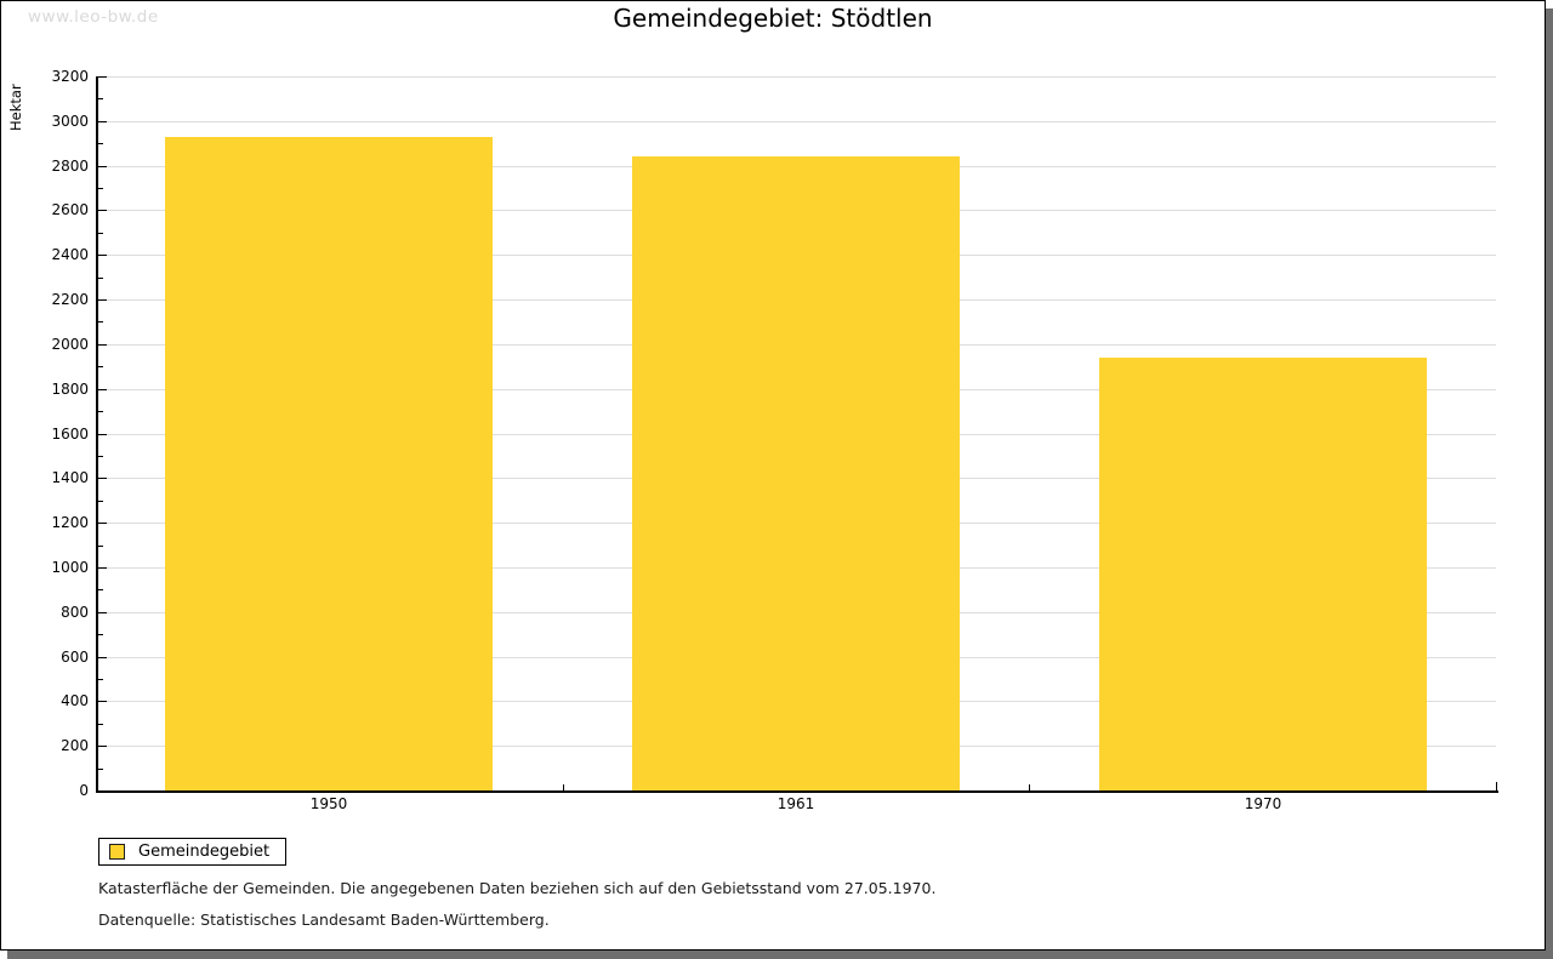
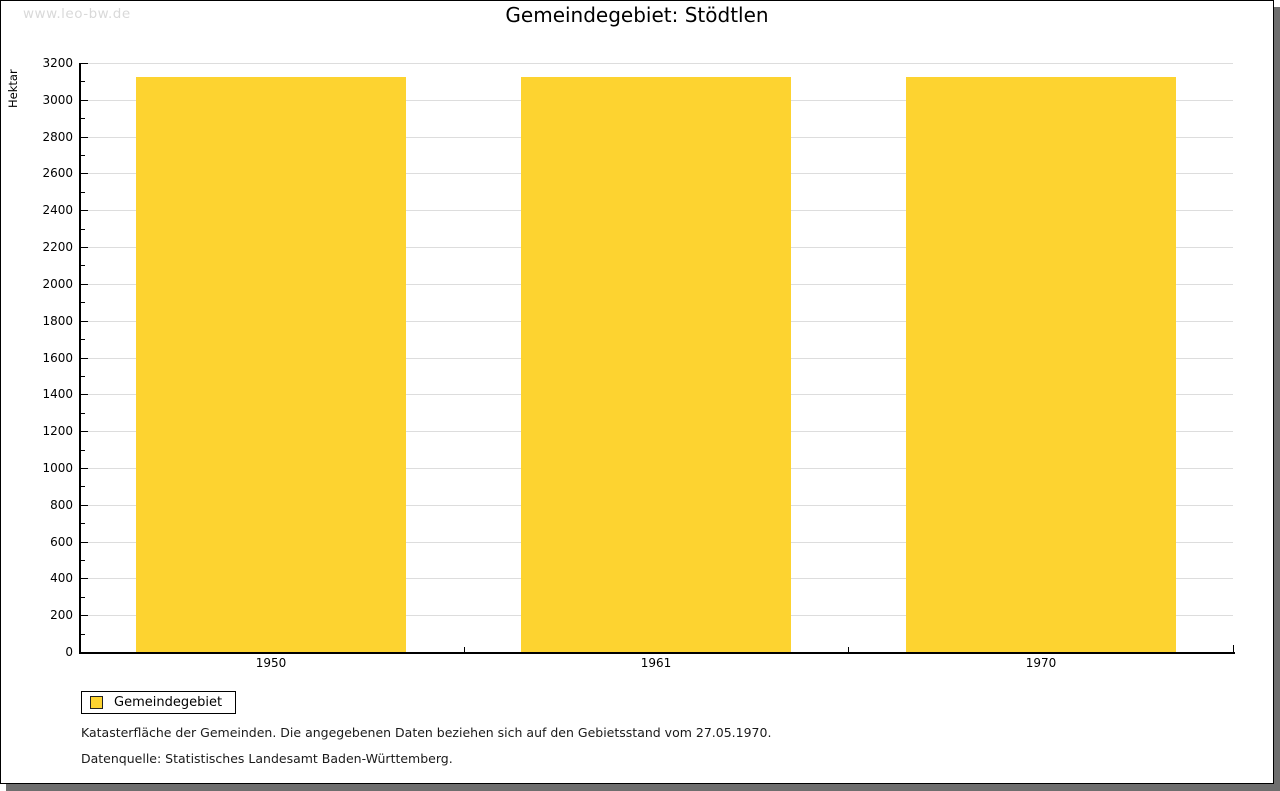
1950: 2930 -> 3120
1961: 2840 -> 3120
1970: 1940 -> 3120
